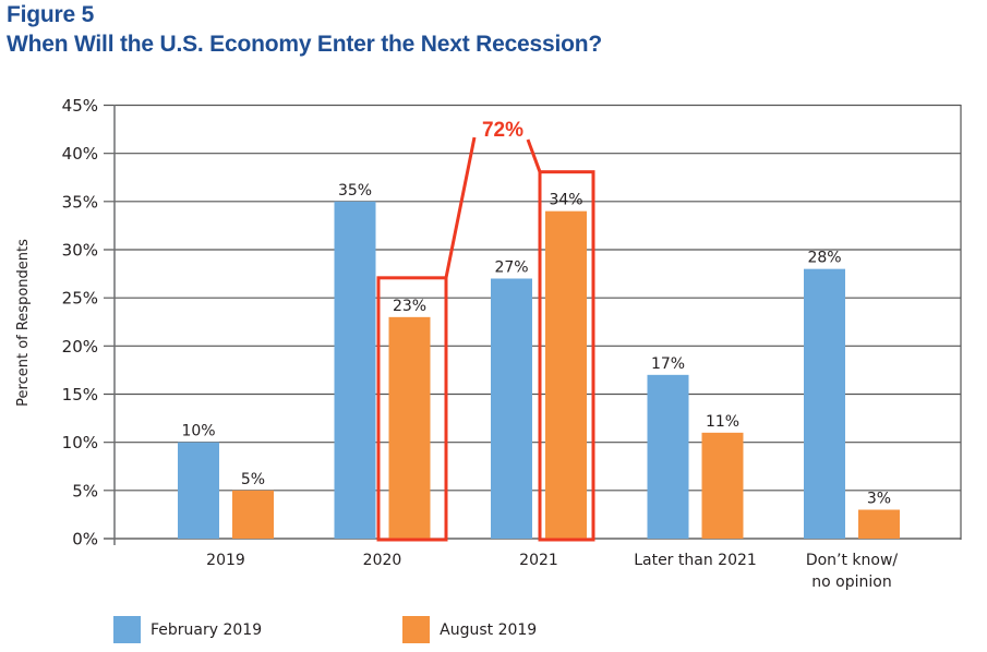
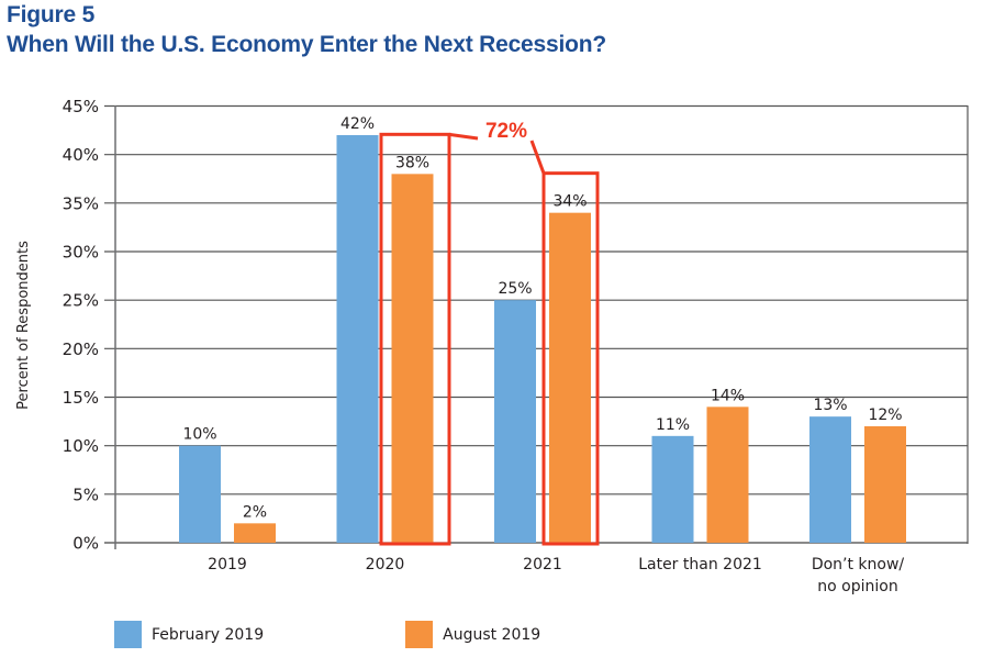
August 2019/2019: 5% -> 2%
February 2019/2020: 35% -> 42%
August 2019/2020: 23% -> 38%
February 2019/2021: 27% -> 25%
February 2019/Later than 2021: 17% -> 11%
August 2019/Later than 2021: 11% -> 14%
February 2019/Don’t know/ no opinion: 28% -> 13%
August 2019/Don’t know/ no opinion: 3% -> 12%
